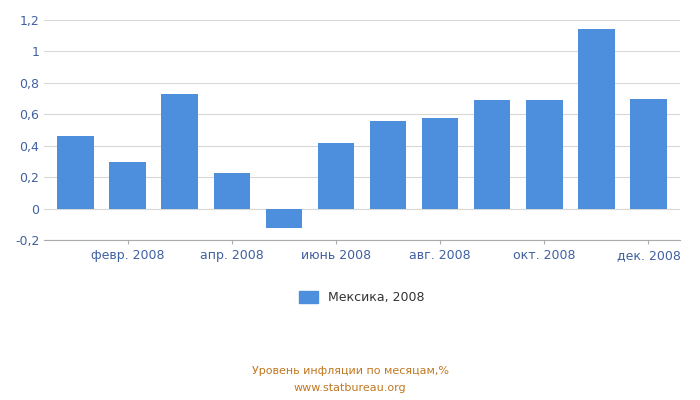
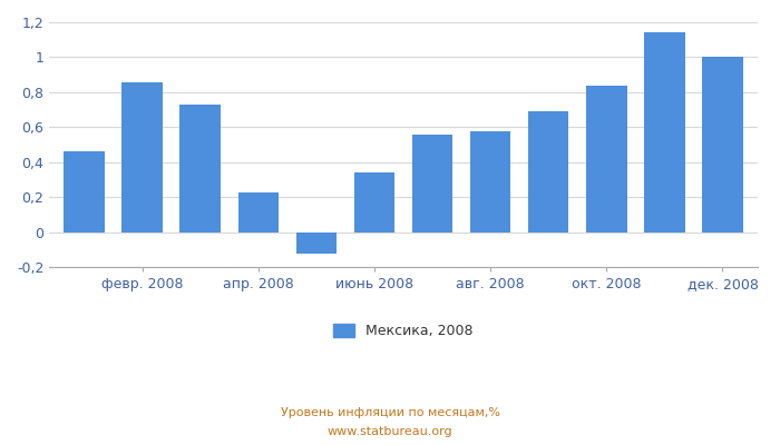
февр. 2008: 0,30 -> 0,86
июнь 2008: 0,42 -> 0,34
окт. 2008: 0,69 -> 0,84
дек. 2008: 0,70 -> 1,00
